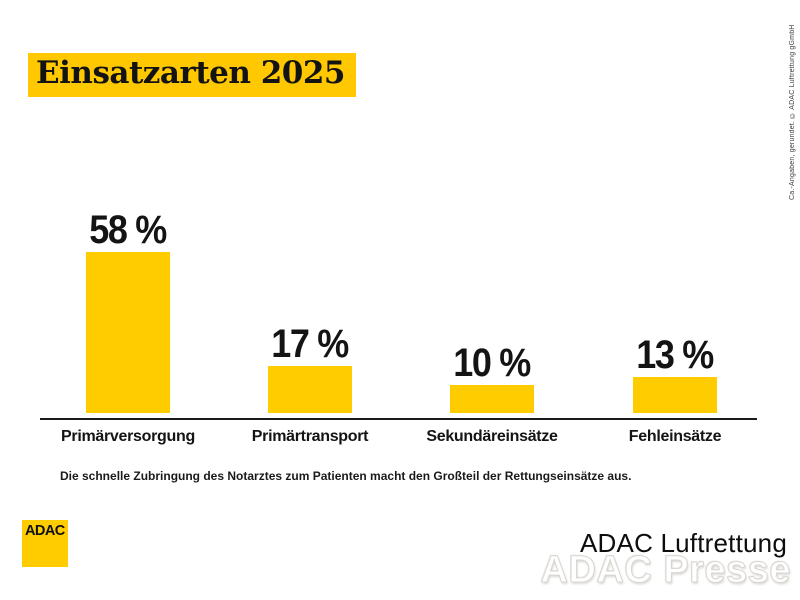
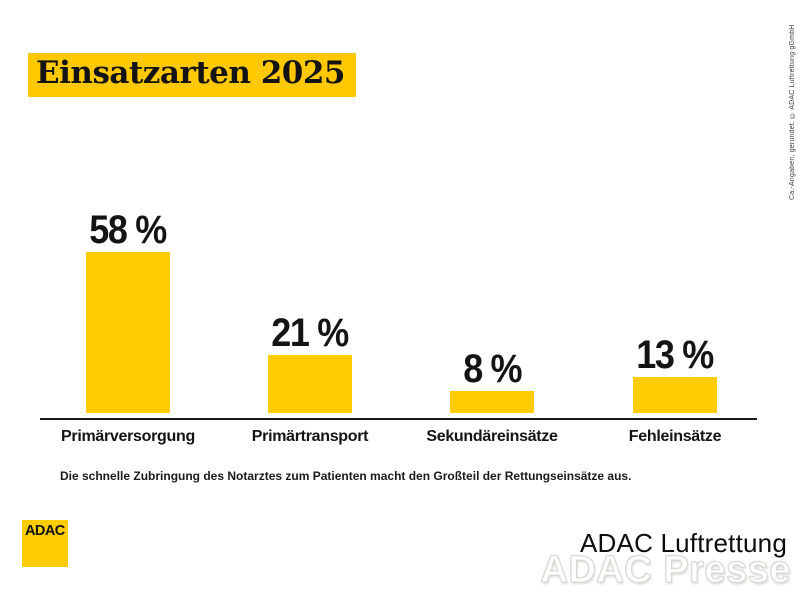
Primärtransport: 17 -> 21
Sekundäreinsätze: 10 -> 8
